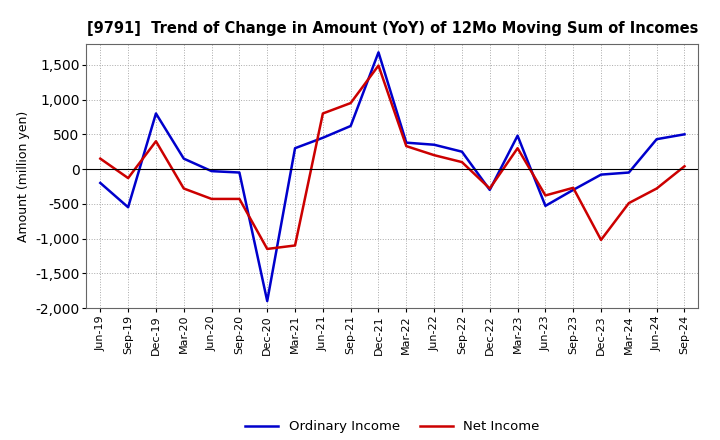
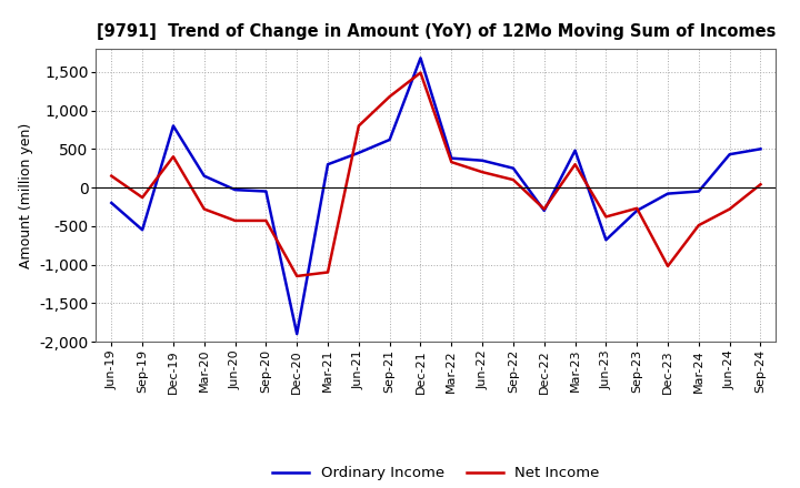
Net Income/Sep-21: 950 -> 1,180
Ordinary Income/Jun-23: -530 -> -680
